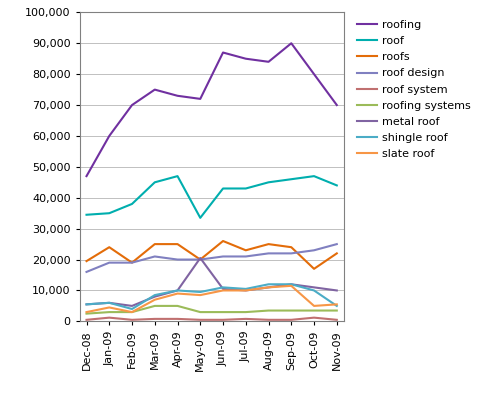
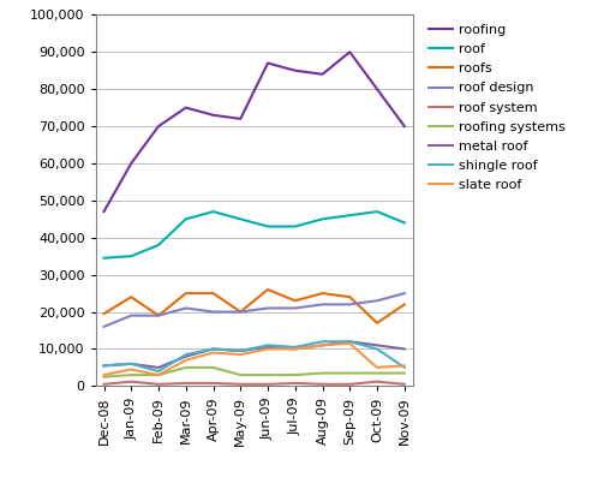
roof/May-09: 33,500 -> 45,000
metal roof/May-09: 20,500 -> 9,500
